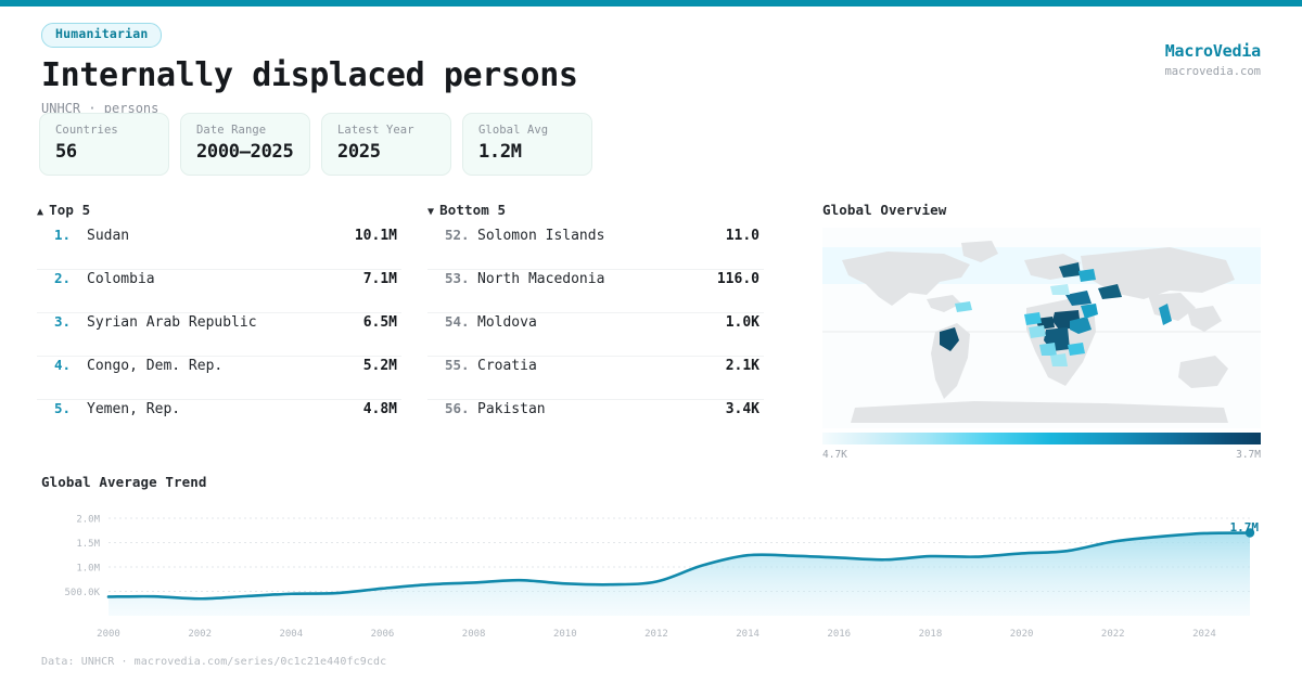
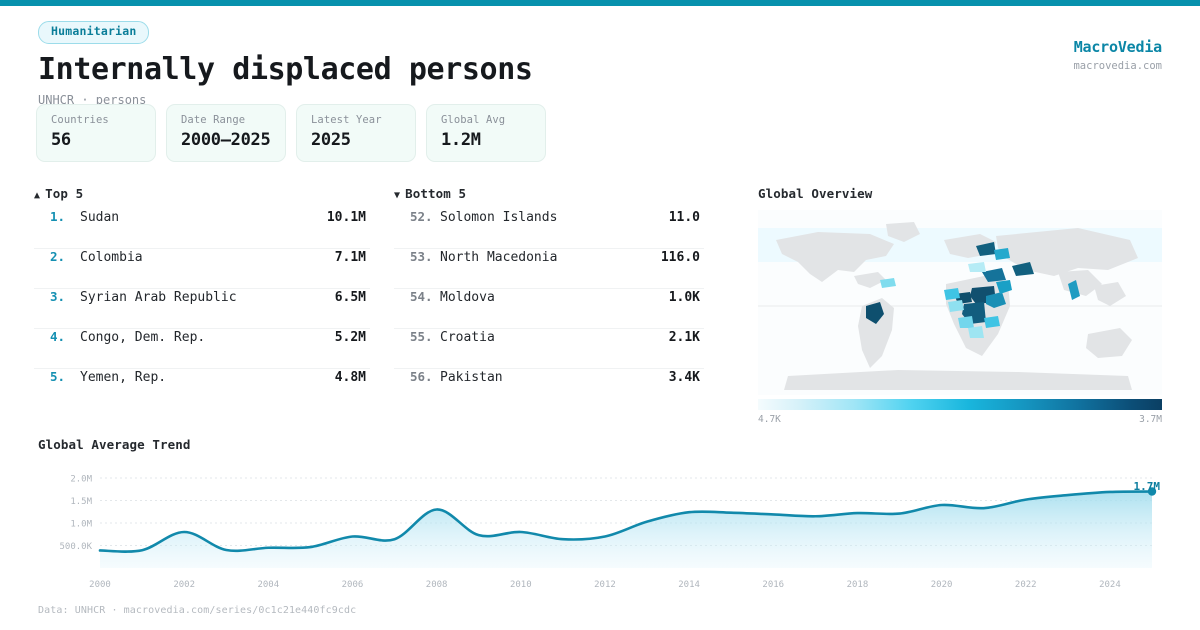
2002: 0.4M -> 0.8M
2006: 0.6M -> 0.7M
2008: 0.7M -> 1.3M
2010: 0.7M -> 0.8M
2020: 1.3M -> 1.4M
